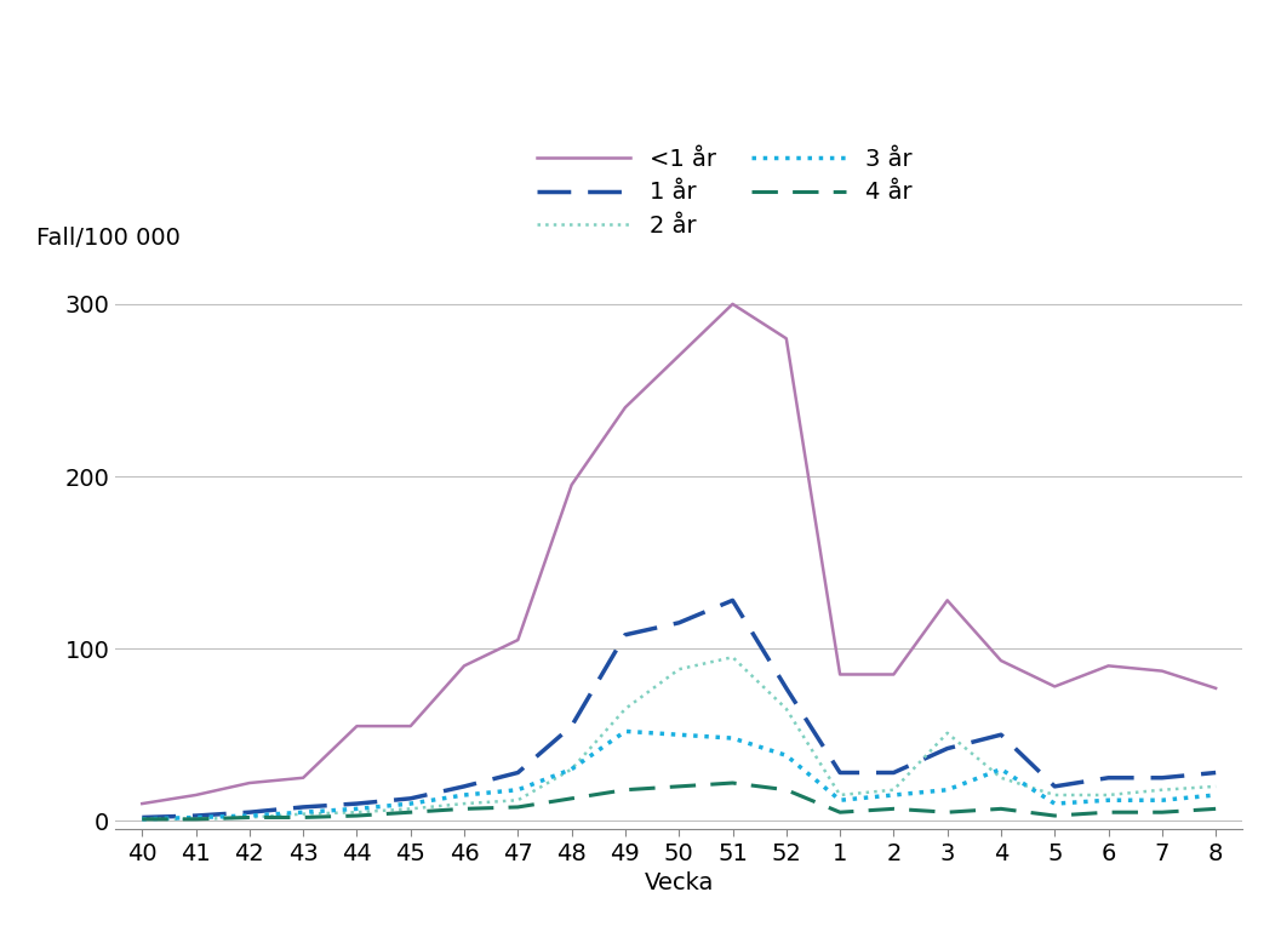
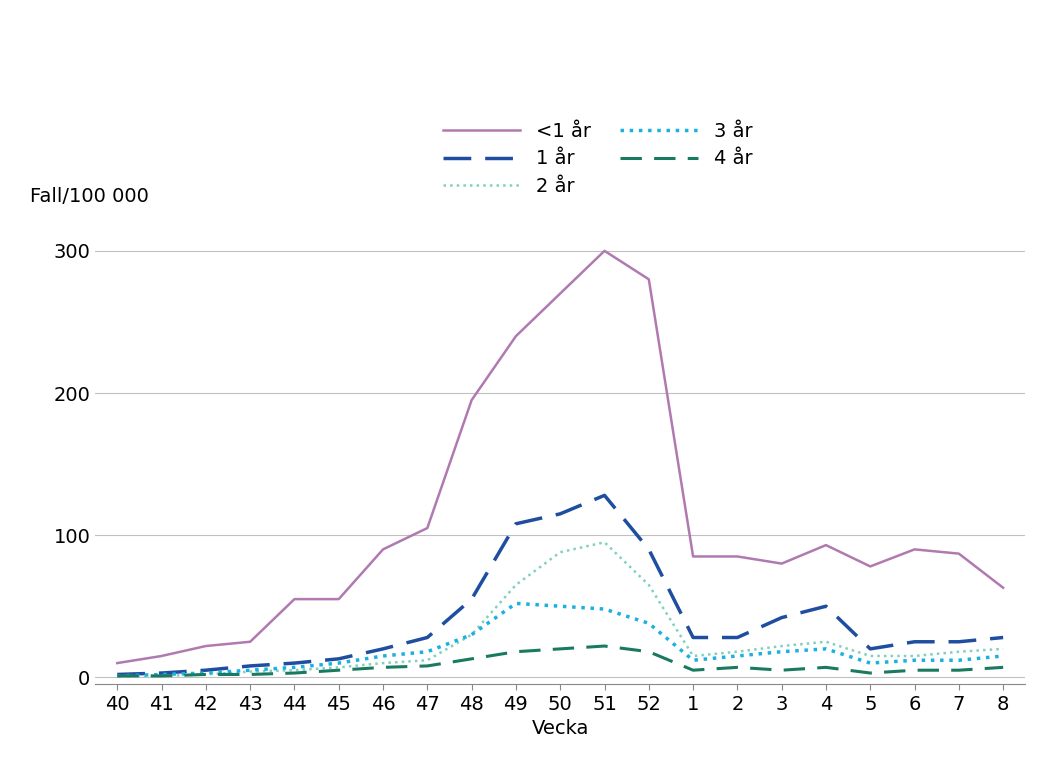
1 år/52: 77 -> 90
<1 år/3: 128 -> 80
2 år/3: 51 -> 22
3 år/4: 30 -> 20
<1 år/8: 77 -> 63
